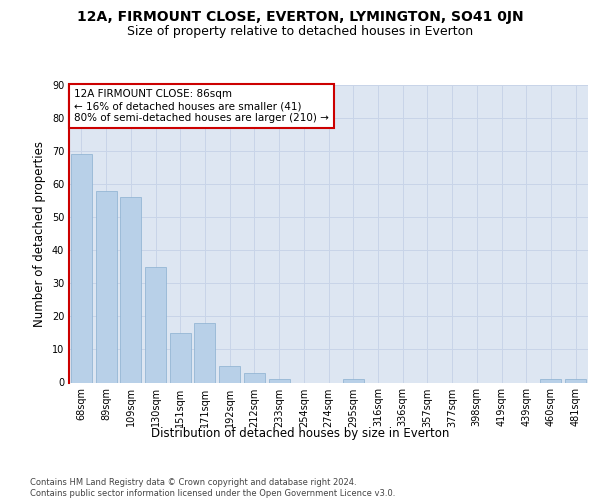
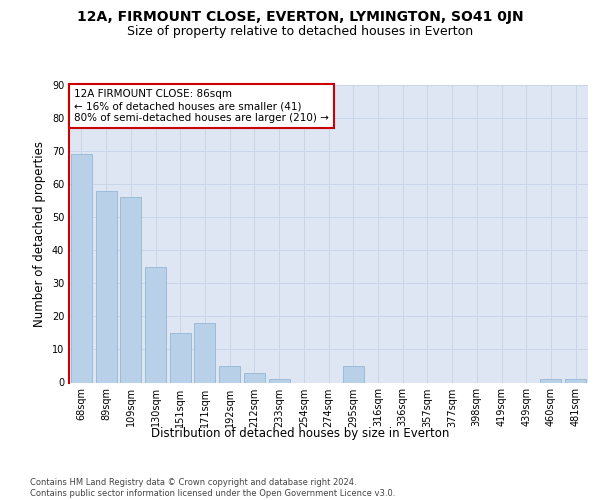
295sqm: 1 -> 5
